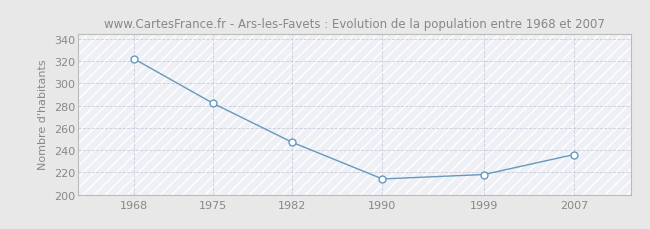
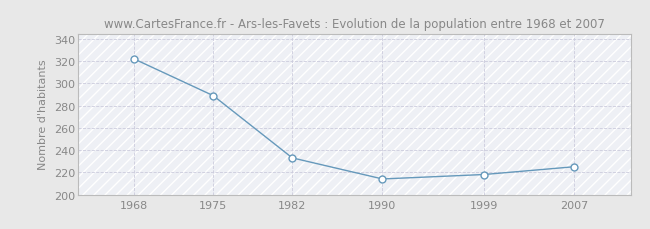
1975: 282 -> 289
1982: 247 -> 233
2007: 236 -> 225
